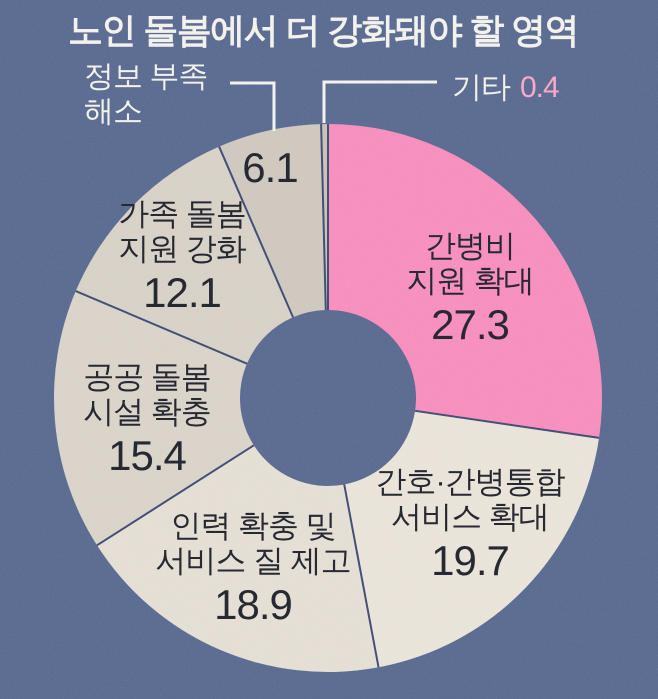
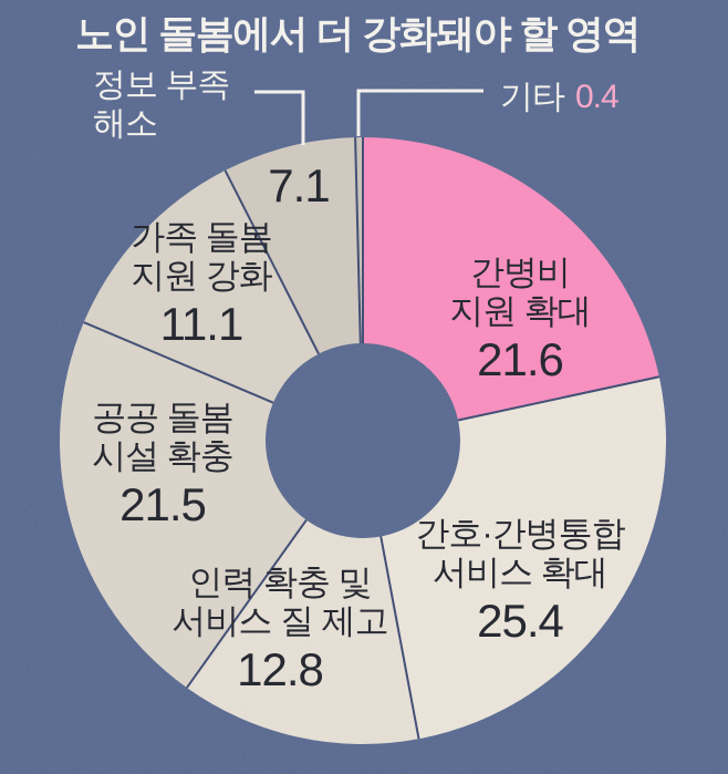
간병비 지원 확대: 27.3 -> 21.6
간호·간병통합 서비스 확대: 19.7 -> 25.4
인력 확충 및 서비스 질 제고: 18.9 -> 12.8
공공 돌봄 시설 확충: 15.4 -> 21.5
가족 돌봄 지원 강화: 12.1 -> 11.1
정보 부족 해소: 6.1 -> 7.1
